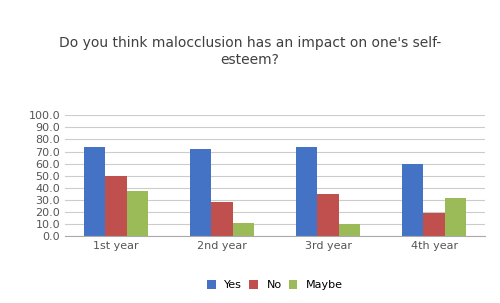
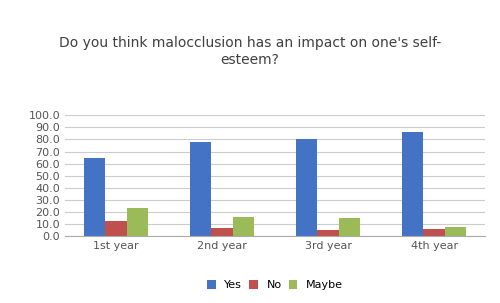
Yes/1st year: 74 -> 65
No/1st year: 50 -> 12
Maybe/1st year: 37 -> 23
Yes/2nd year: 72 -> 78
No/2nd year: 28 -> 6
Maybe/2nd year: 11 -> 16
Yes/3rd year: 74 -> 80
No/3rd year: 35 -> 5
Maybe/3rd year: 10 -> 15
Yes/4th year: 60 -> 86
No/4th year: 19 -> 6
Maybe/4th year: 32 -> 8
